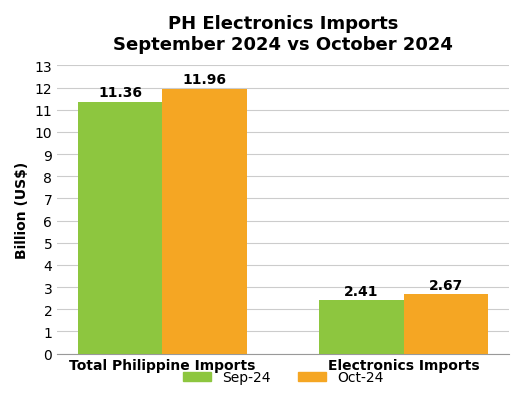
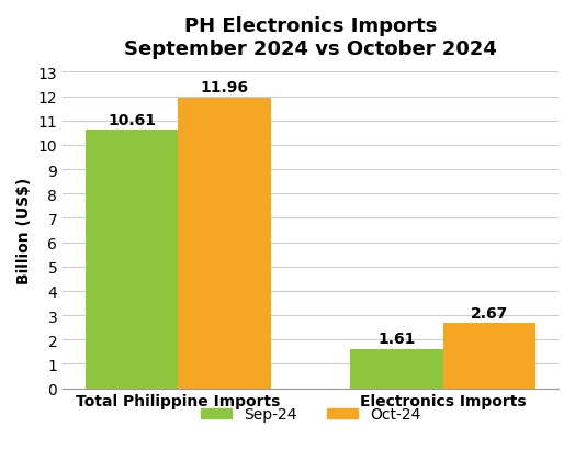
Sep-24/Total Philippine Imports: 11.36 -> 10.61
Sep-24/Electronics Imports: 2.41 -> 1.61
